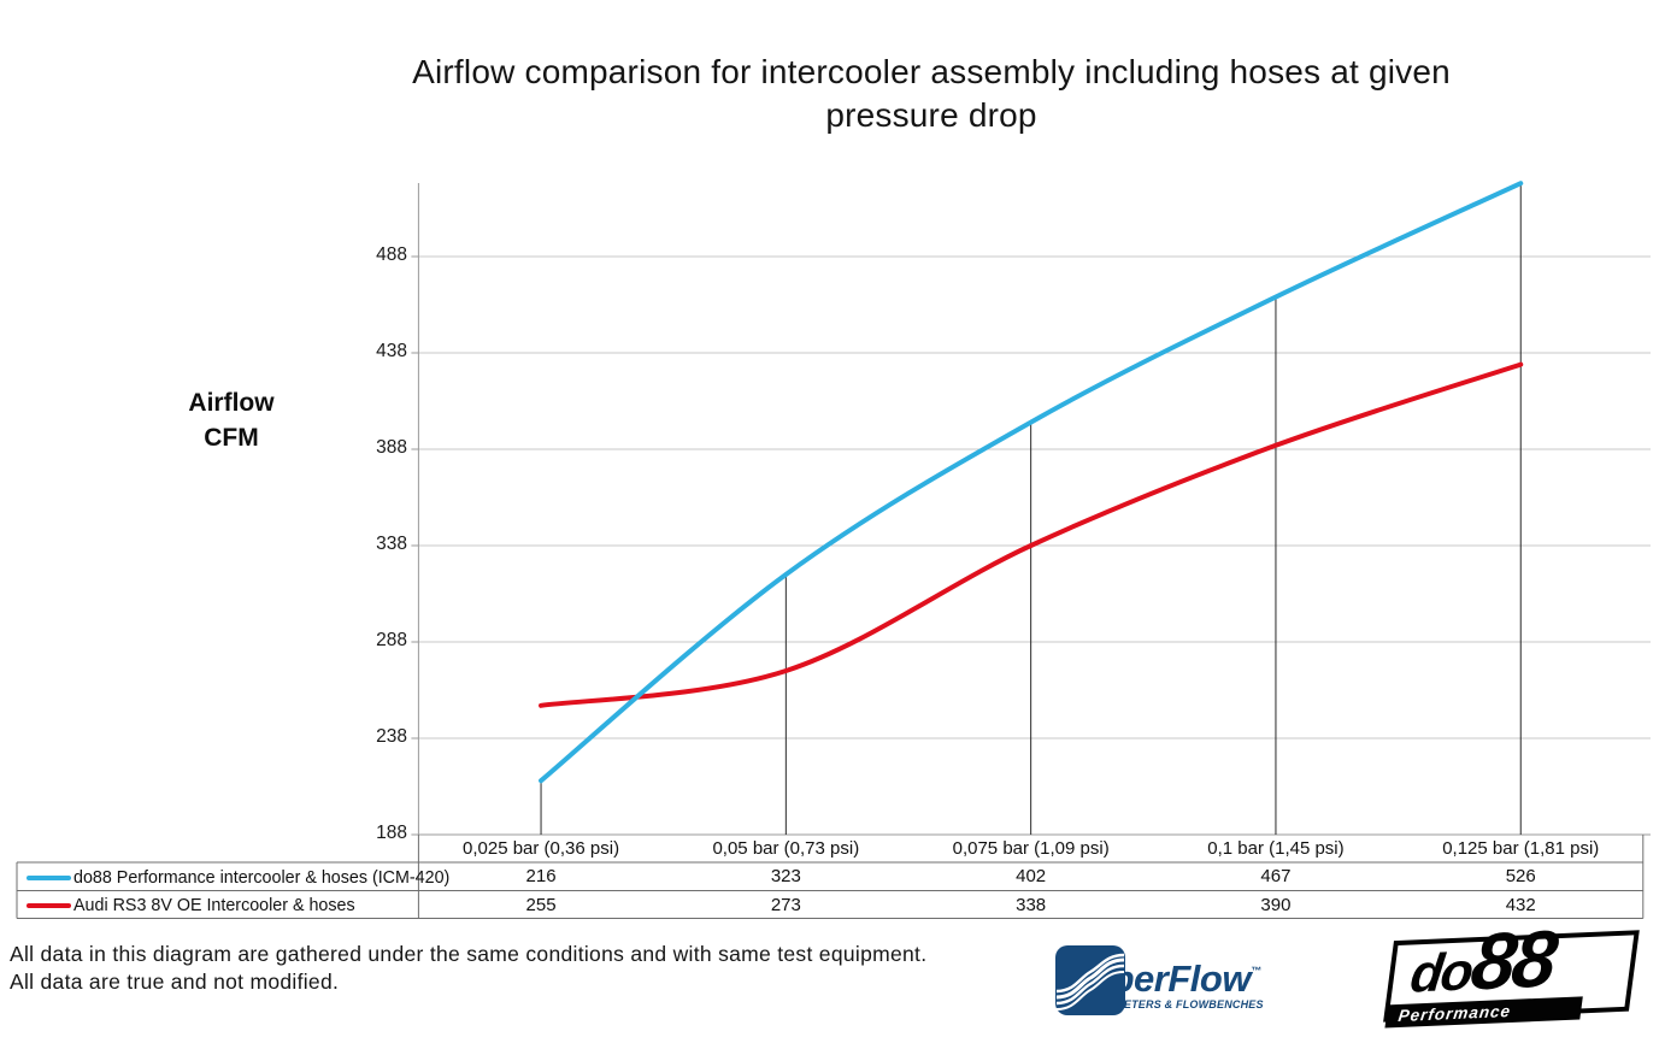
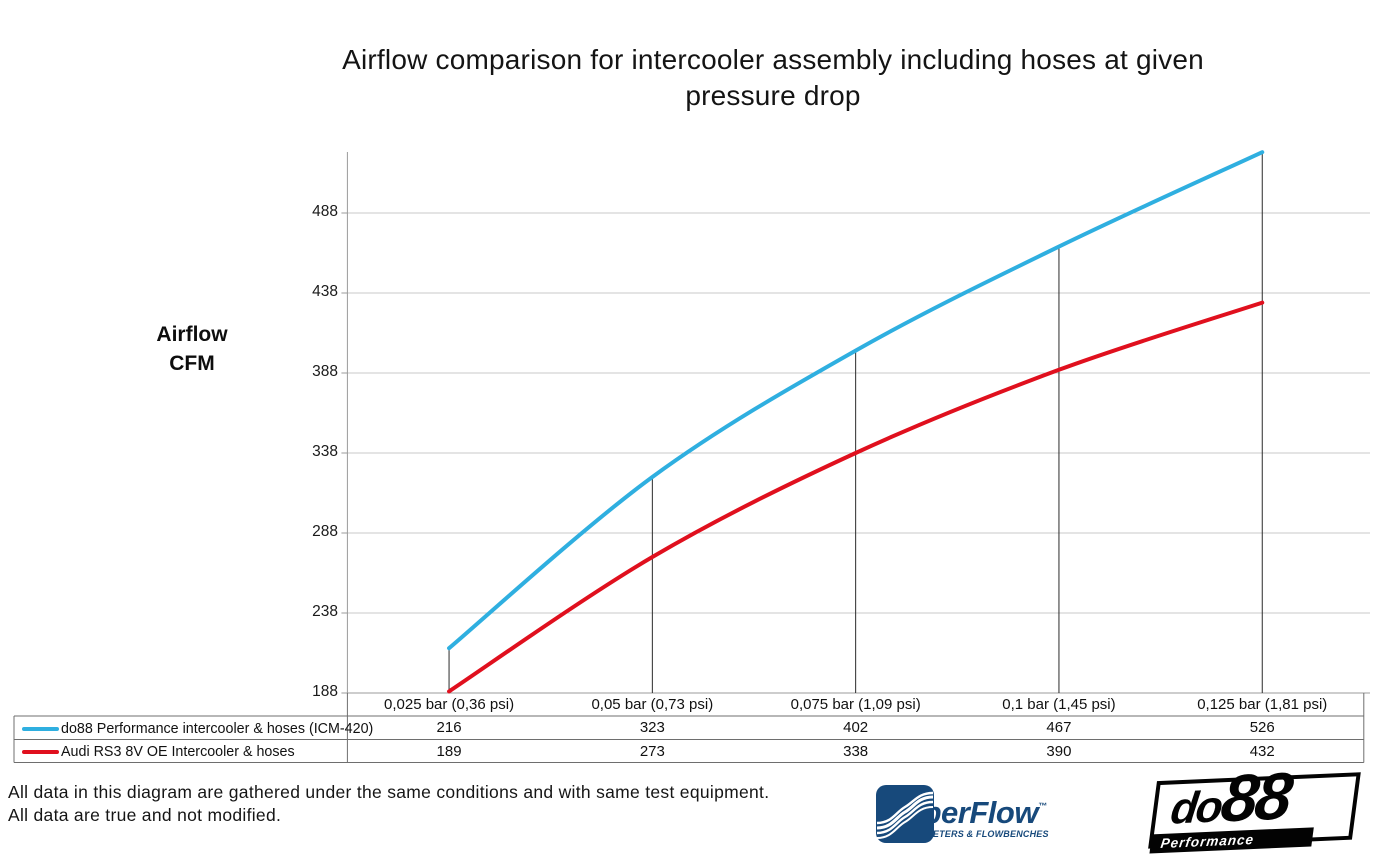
Audi RS3 8V OE Intercooler & hoses/0,025 bar (0,36 psi): 255 -> 189
